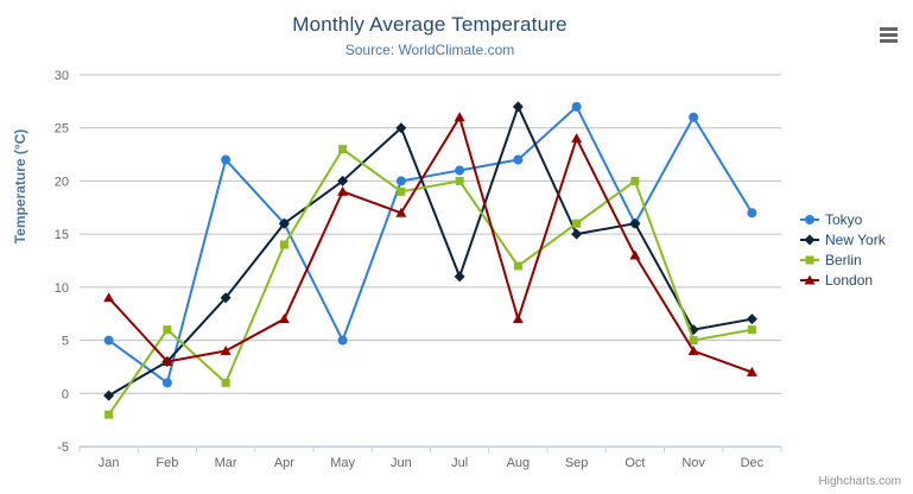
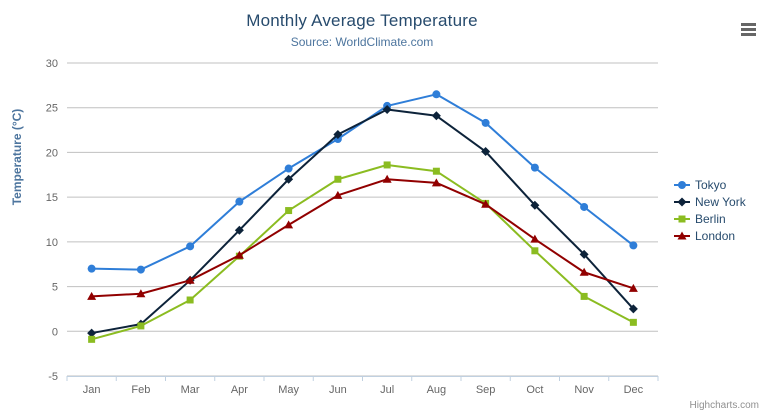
Tokyo/Jan: 5 -> 7
Berlin/Jan: -2 -> -1
London/Jan: 9 -> 4
Tokyo/Feb: 1 -> 7
New York/Feb: 3 -> 1
Berlin/Feb: 6 -> 1
London/Feb: 3 -> 4
Tokyo/Mar: 22 -> 10
New York/Mar: 9 -> 6
Berlin/Mar: 1 -> 4
London/Mar: 4 -> 6
Tokyo/Apr: 16 -> 14
New York/Apr: 16 -> 11
Berlin/Apr: 14 -> 8
London/Apr: 7 -> 8
Tokyo/May: 5 -> 18
New York/May: 20 -> 17
Berlin/May: 23 -> 14
London/May: 19 -> 12
Tokyo/Jun: 20 -> 22
New York/Jun: 25 -> 22
Berlin/Jun: 19 -> 17
London/Jun: 17 -> 15
Tokyo/Jul: 21 -> 25
New York/Jul: 11 -> 25
Berlin/Jul: 20 -> 19
London/Jul: 26 -> 17
Tokyo/Aug: 22 -> 26
New York/Aug: 27 -> 24
Berlin/Aug: 12 -> 18
London/Aug: 7 -> 17
Tokyo/Sep: 27 -> 23
New York/Sep: 15 -> 20
Berlin/Sep: 16 -> 14
London/Sep: 24 -> 14
Tokyo/Oct: 16 -> 18
New York/Oct: 16 -> 14
Berlin/Oct: 20 -> 9
London/Oct: 13 -> 10
Tokyo/Nov: 26 -> 14
New York/Nov: 6 -> 9
Berlin/Nov: 5 -> 4
London/Nov: 4 -> 7
Tokyo/Dec: 17 -> 10
New York/Dec: 7 -> 2
Berlin/Dec: 6 -> 1
London/Dec: 2 -> 5
